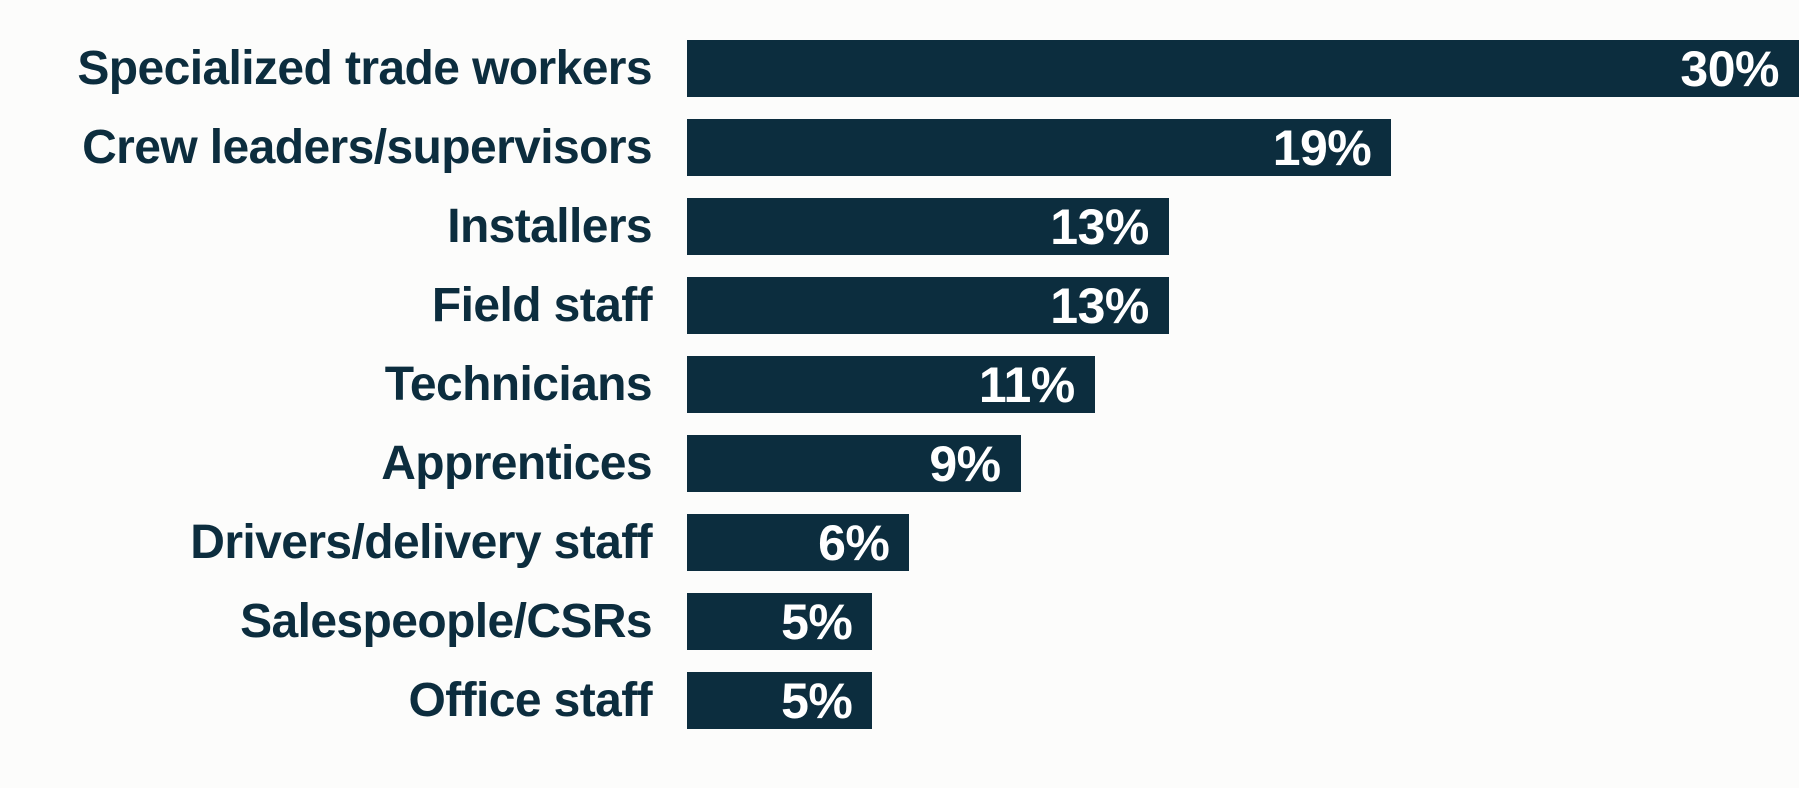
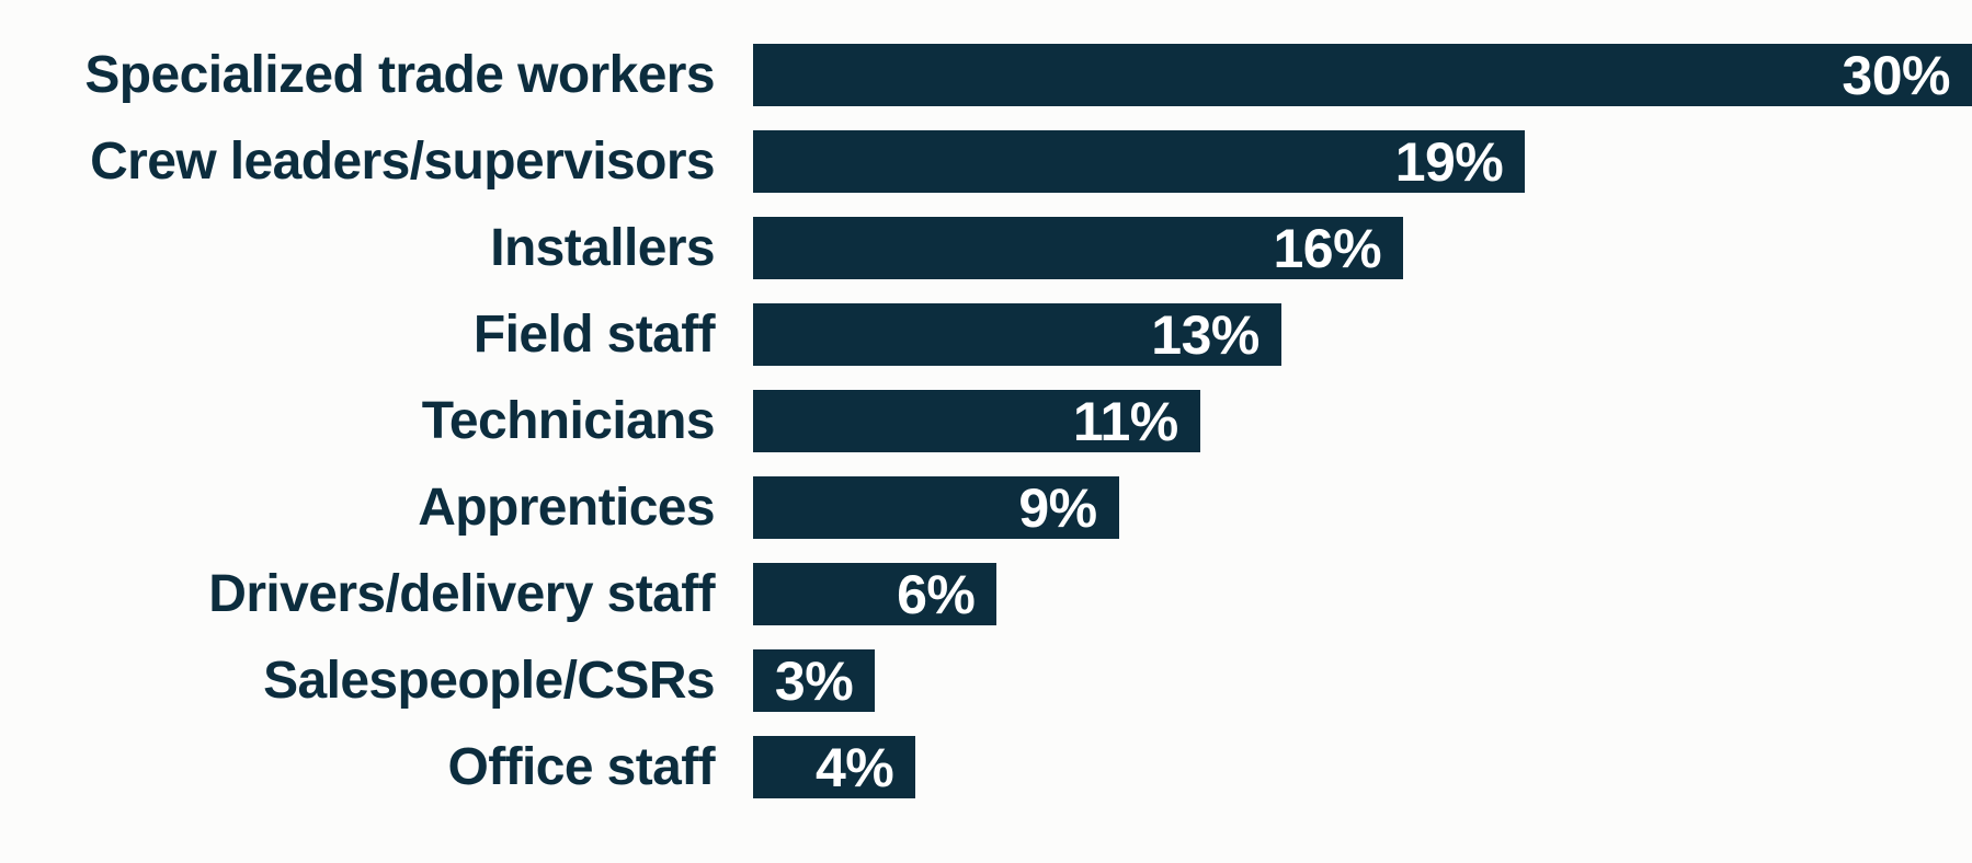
Installers: 13% -> 16%
Salespeople/CSRs: 5% -> 3%
Office staff: 5% -> 4%
